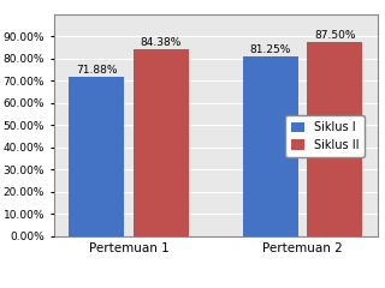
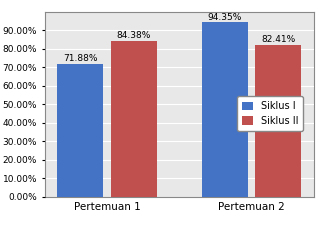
Siklus I/Pertemuan 2: 81.25% -> 94.35%
Siklus II/Pertemuan 2: 87.50% -> 82.41%
